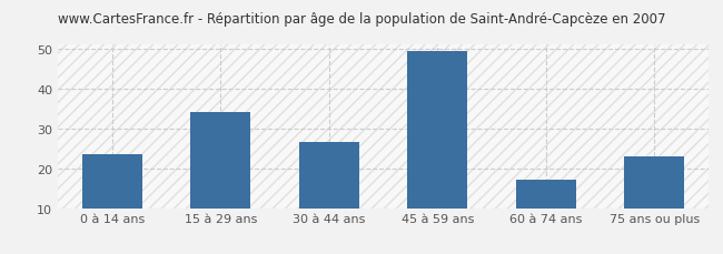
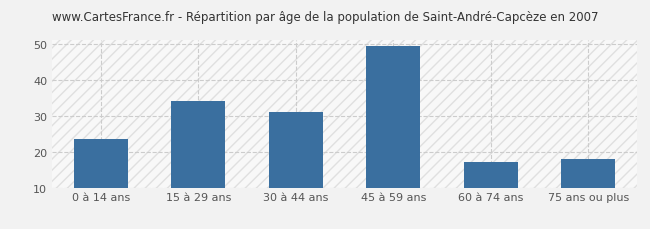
30 à 44 ans: 26.5 -> 31.0
75 ans ou plus: 23.0 -> 18.0
